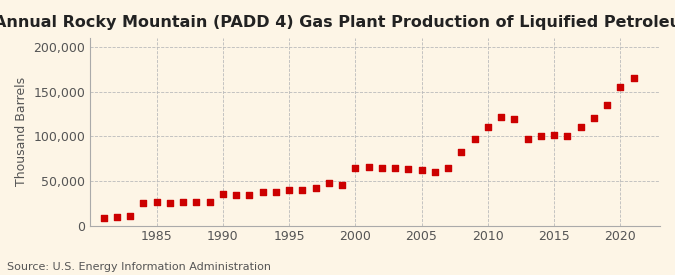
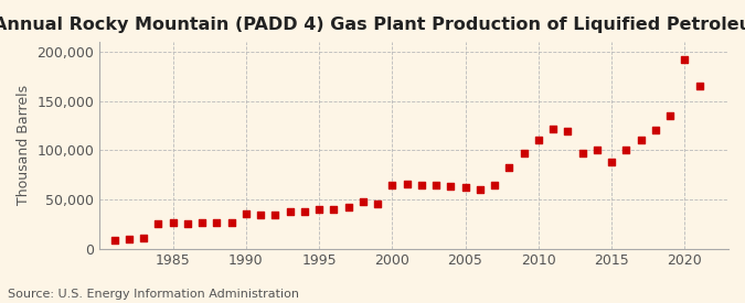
2015: 102,000 -> 88,000
2020: 155,000 -> 192,000
